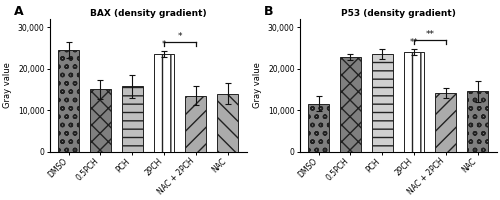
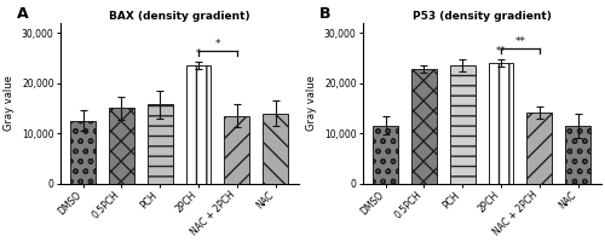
BAX (density gradient)/DMSO: 24,500 -> 12,500
P53 (density gradient)/NAC: 14,500 -> 11,500
